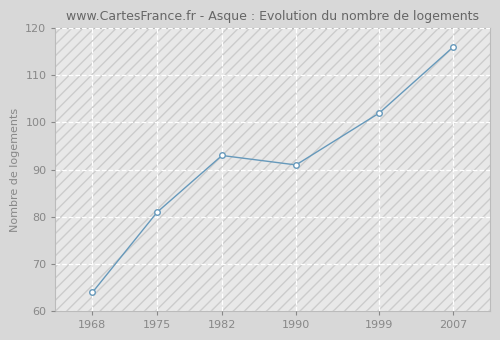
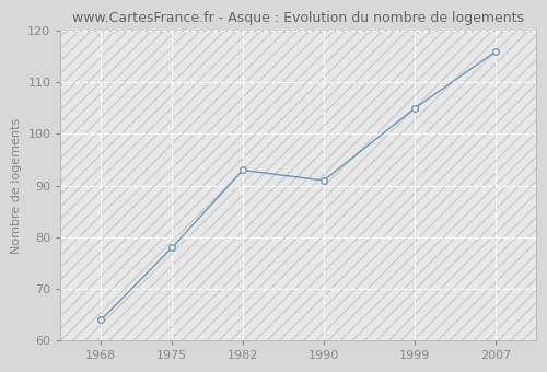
1975: 81 -> 78
1999: 102 -> 105
